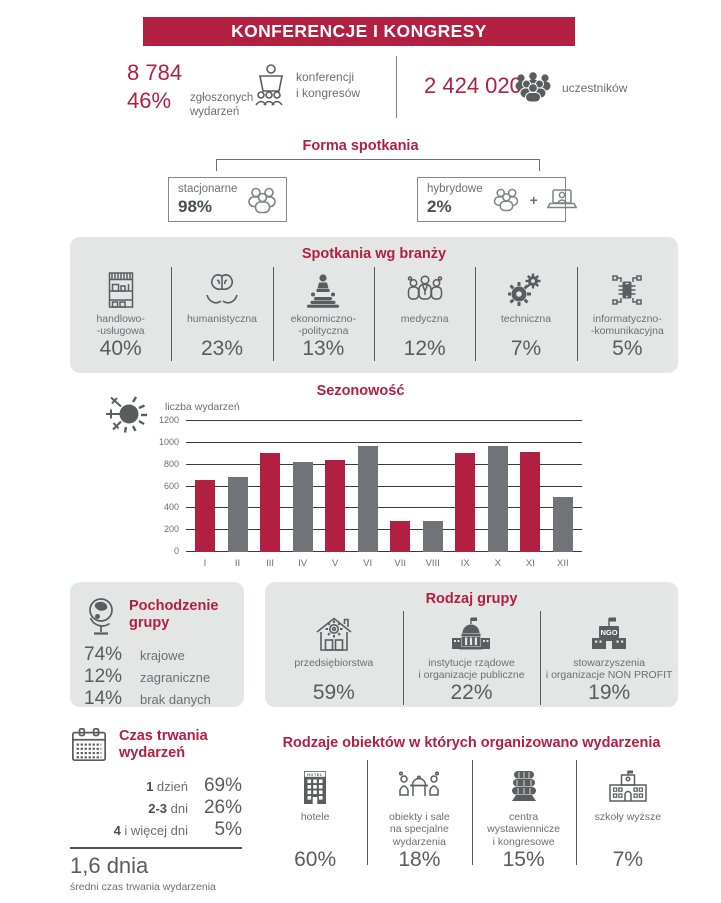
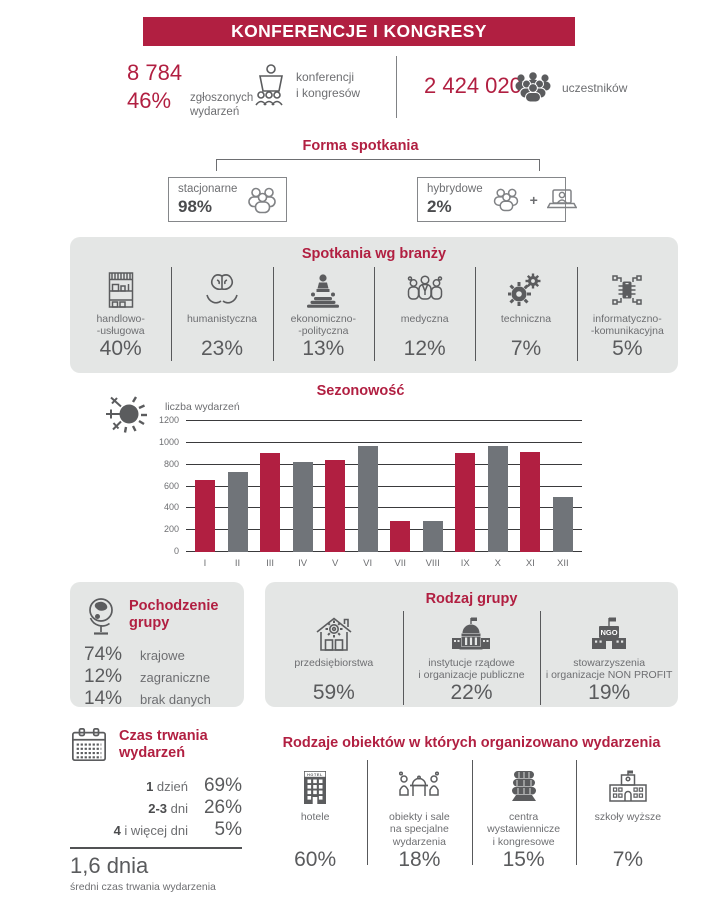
II: 690 -> 730
